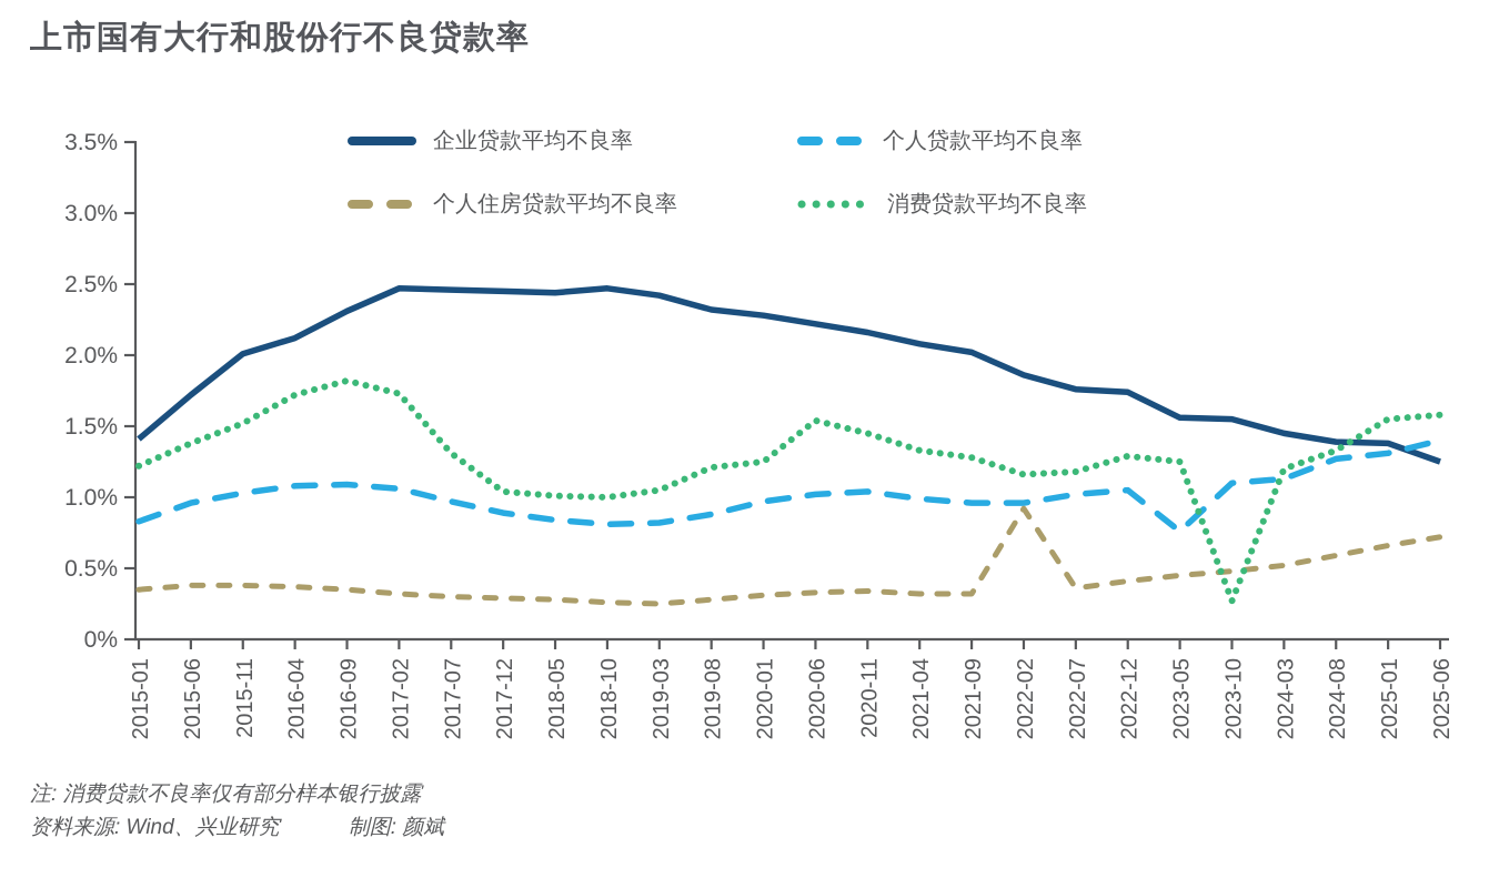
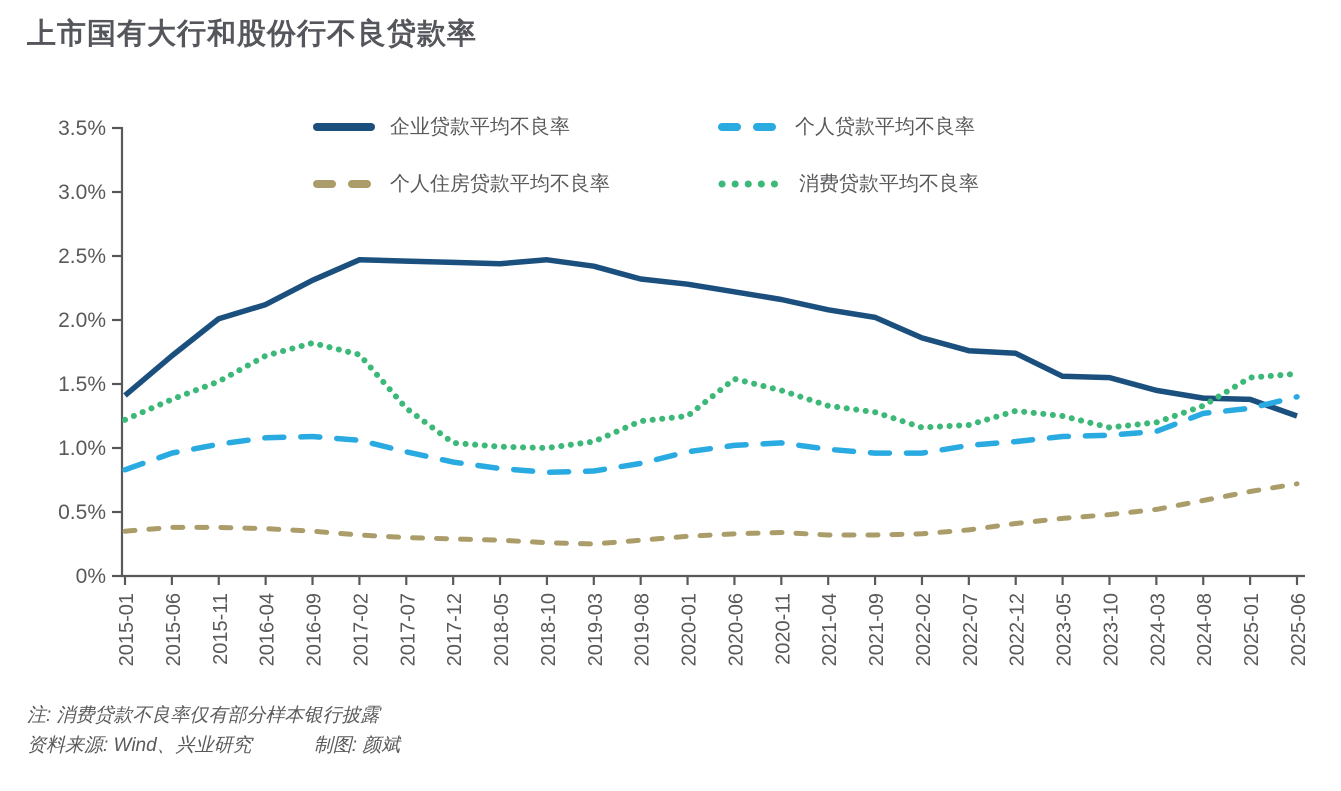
个人住房贷款平均不良率/2022-02: 0.92% -> 0.33%
个人贷款平均不良率/2023-05: 0.76% -> 1.09%
消费贷款平均不良率/2023-10: 0.27% -> 1.16%
